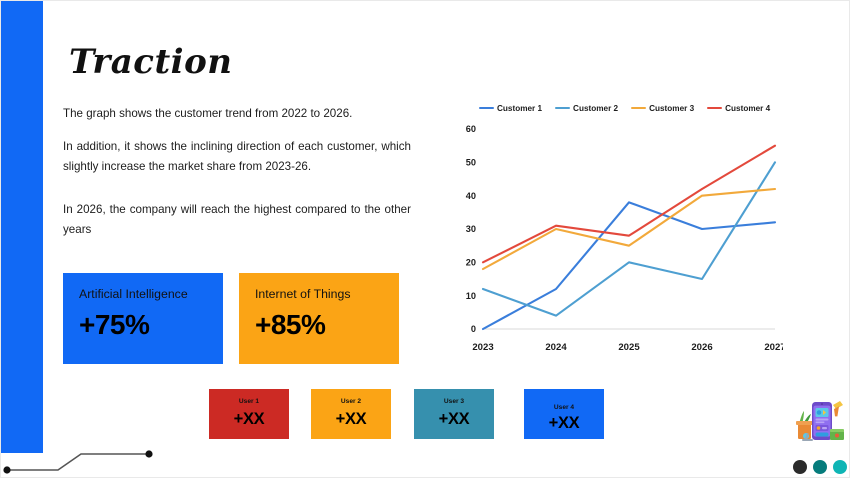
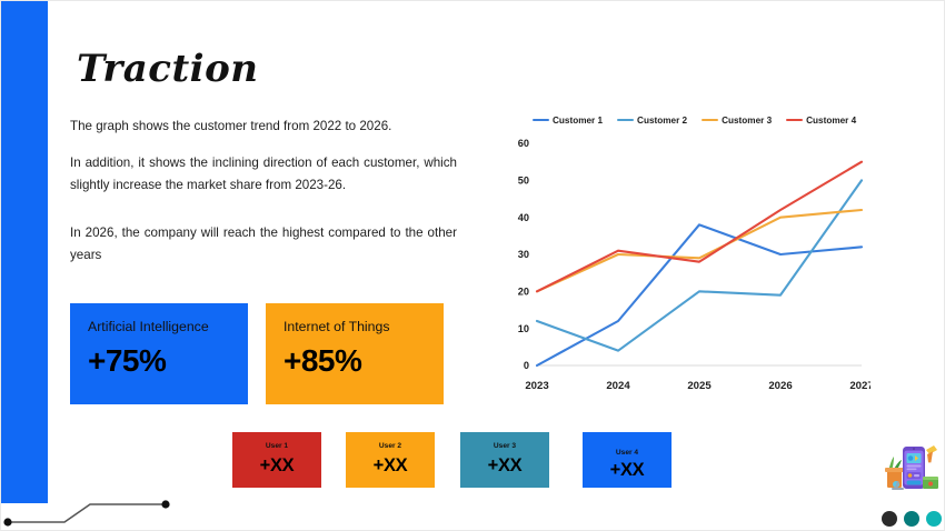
Customer 3/2023: 18 -> 20
Customer 3/2025: 25 -> 29
Customer 2/2026: 15 -> 19
